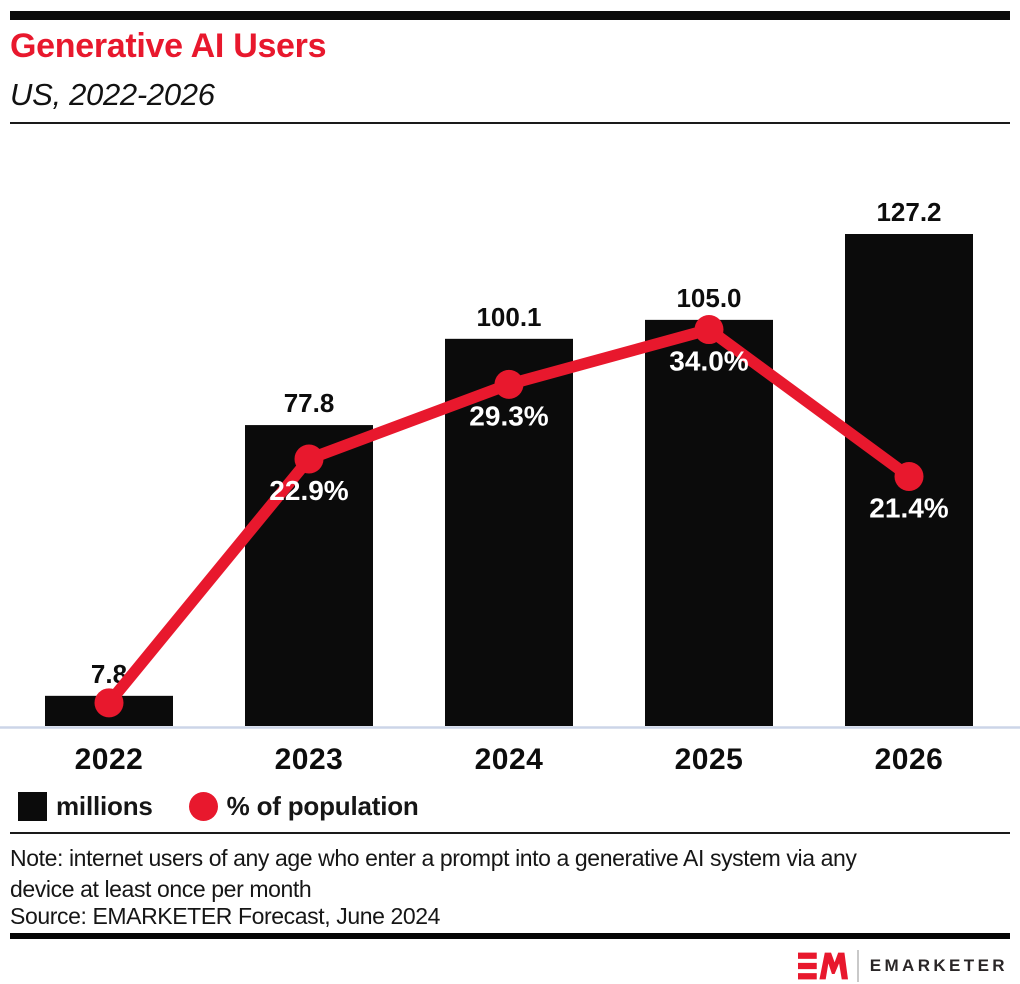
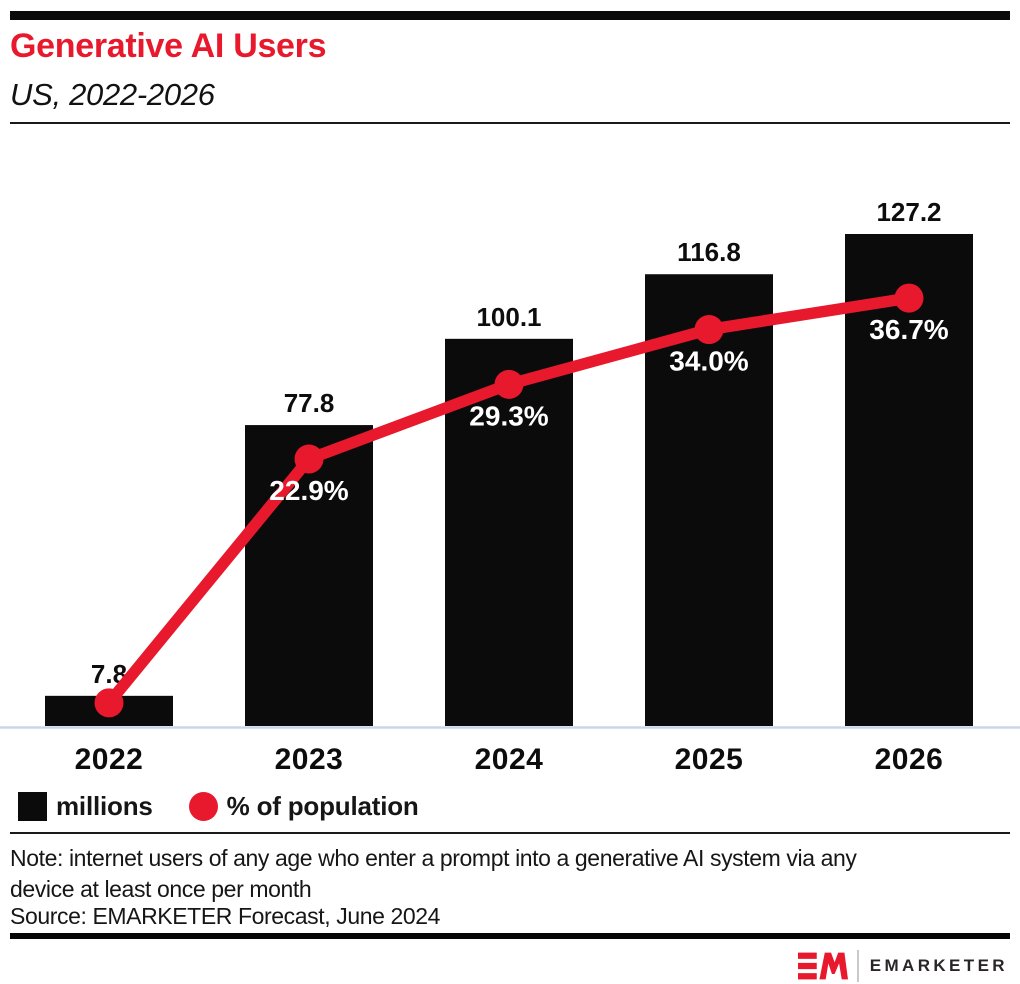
millions/2025: 105.0 -> 116.8
% of population/2026: 21.4% -> 36.7%
